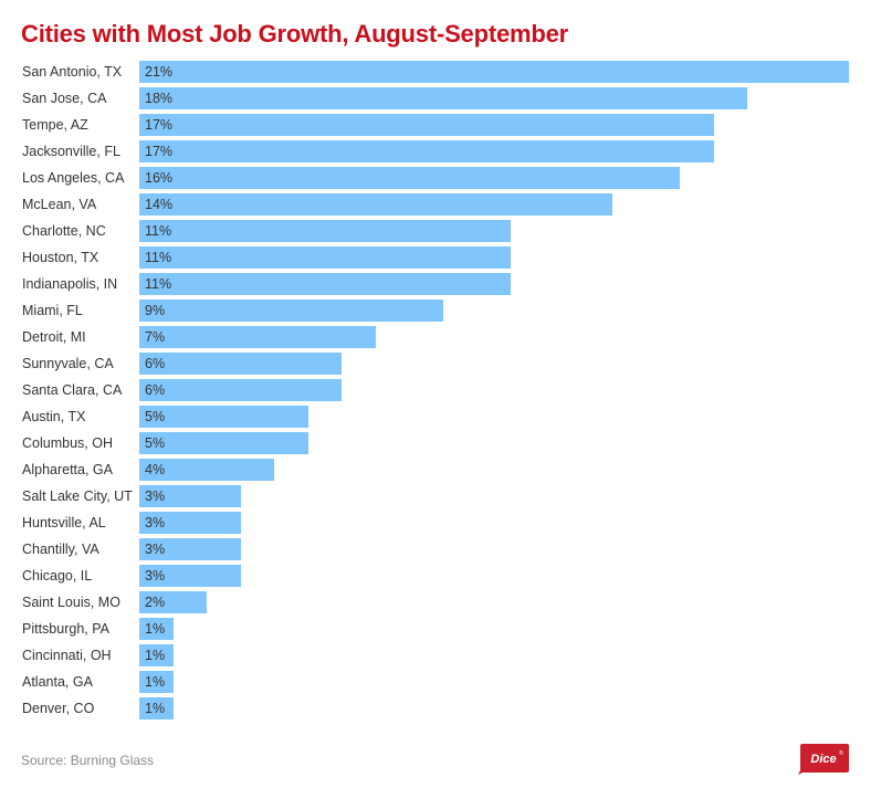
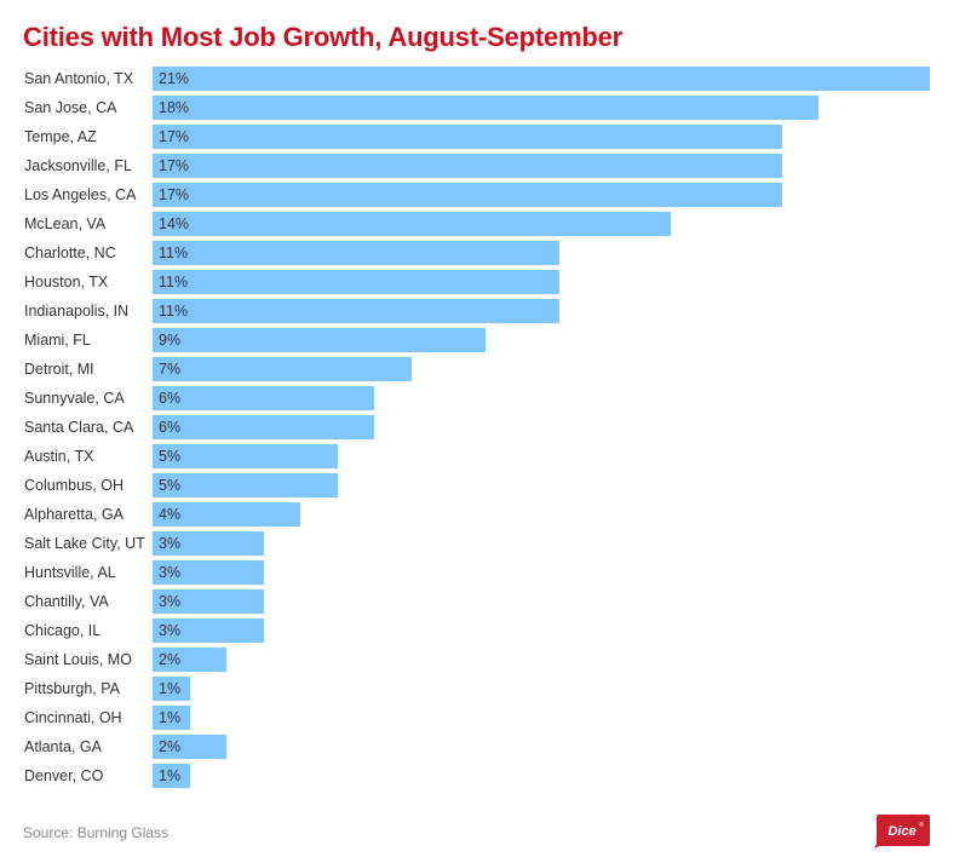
Los Angeles, CA: 16% -> 17%
Atlanta, GA: 1% -> 2%
